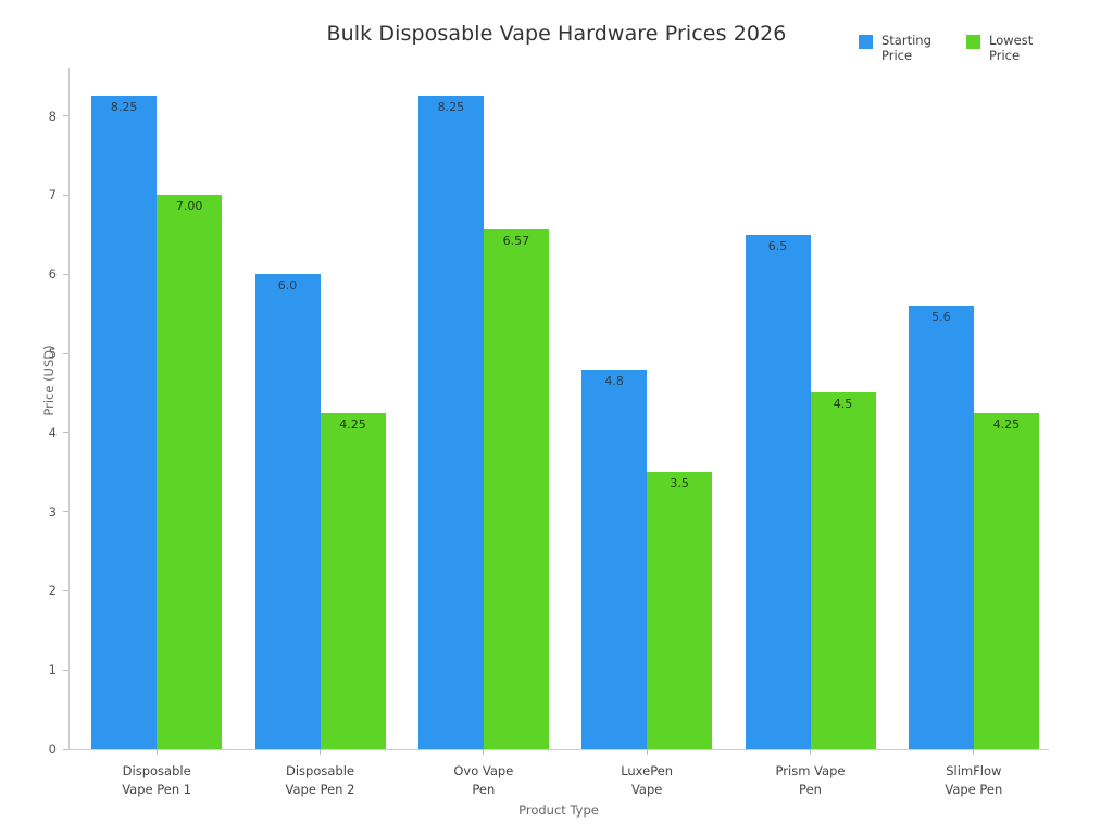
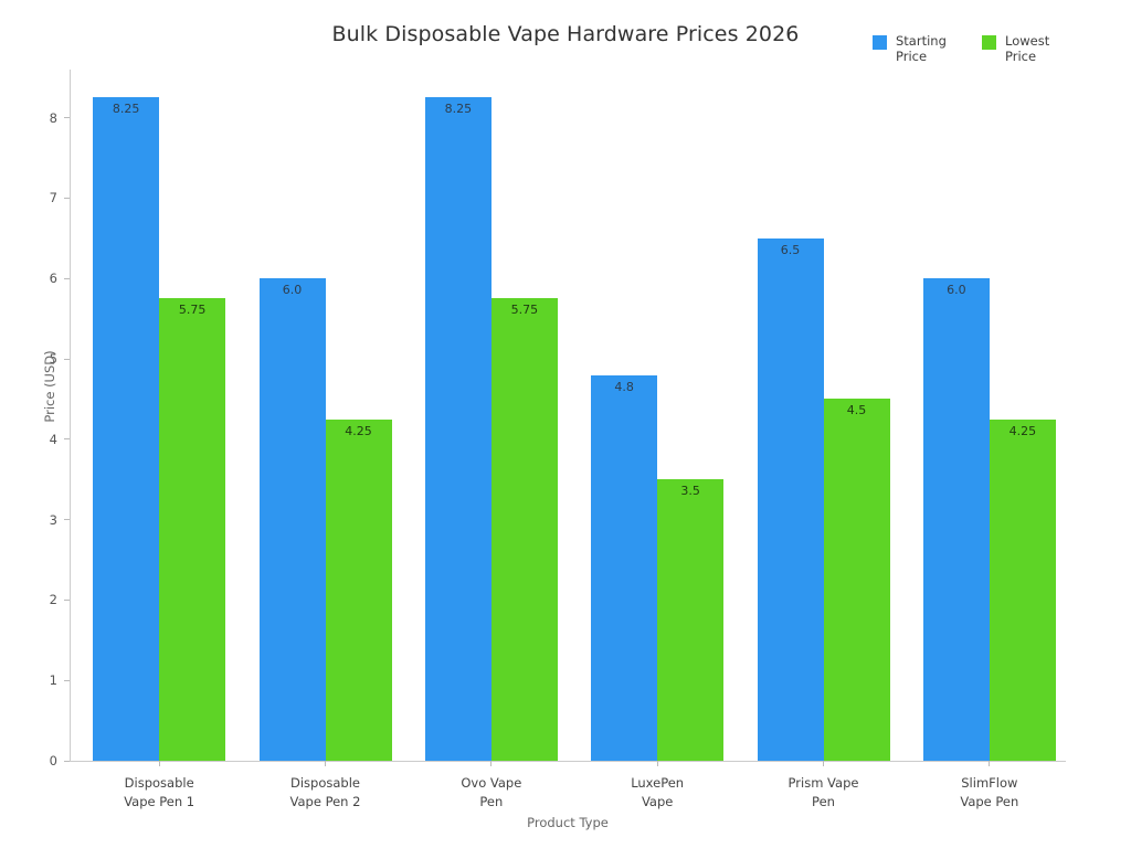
Lowest Price/Disposable Vape Pen 1: 7.00 -> 5.75
Lowest Price/Ovo Vape Pen: 6.57 -> 5.75
Starting Price/SlimFlow Vape Pen: 5.6 -> 6.0
